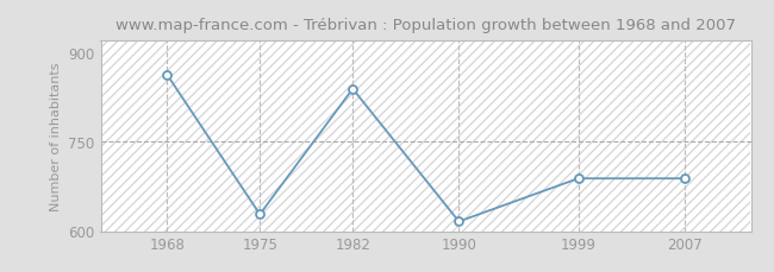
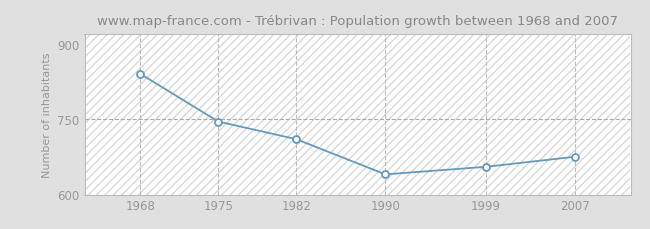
1968: 862 -> 840
1975: 628 -> 745
1982: 838 -> 710
1990: 616 -> 640
1999: 688 -> 655
2007: 688 -> 675
